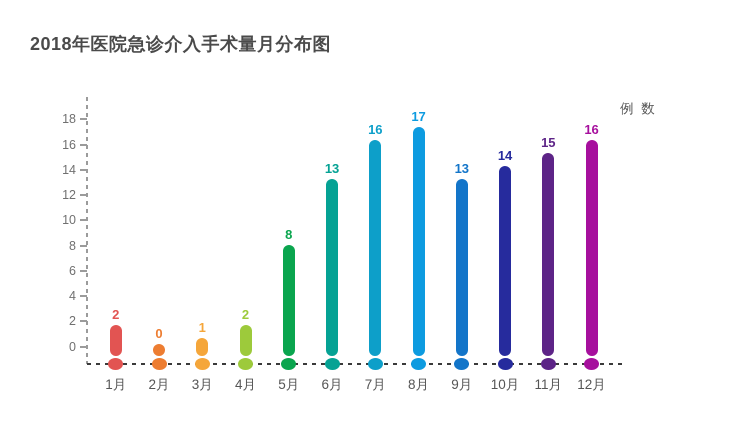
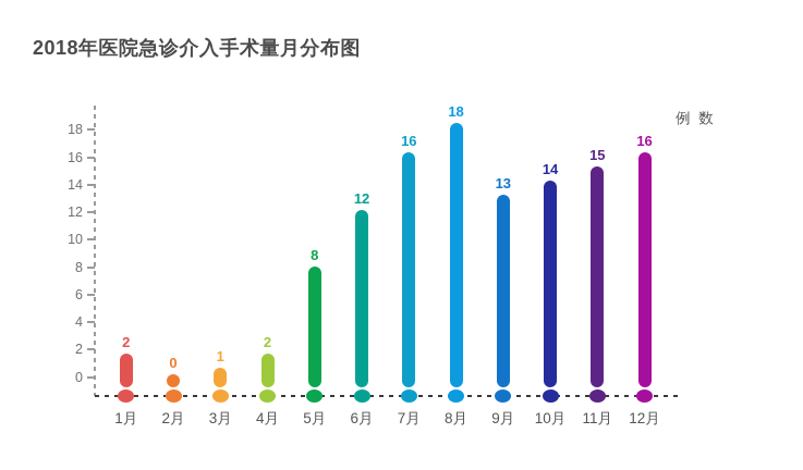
6月: 13 -> 12
8月: 17 -> 18
